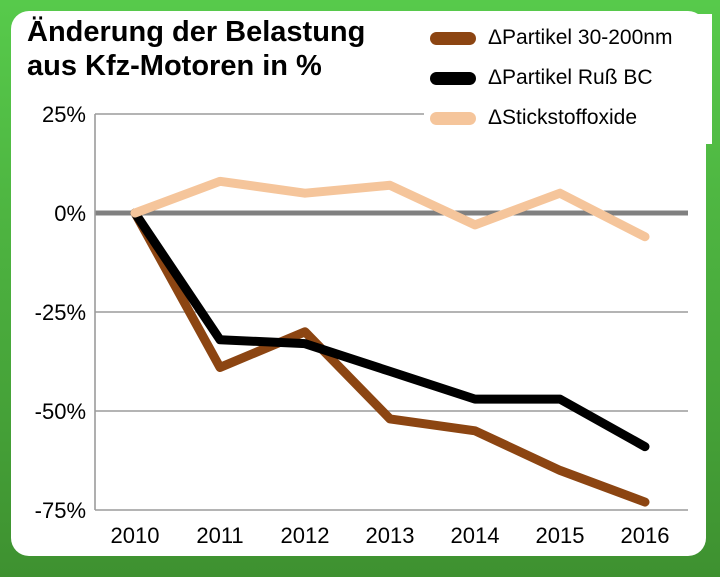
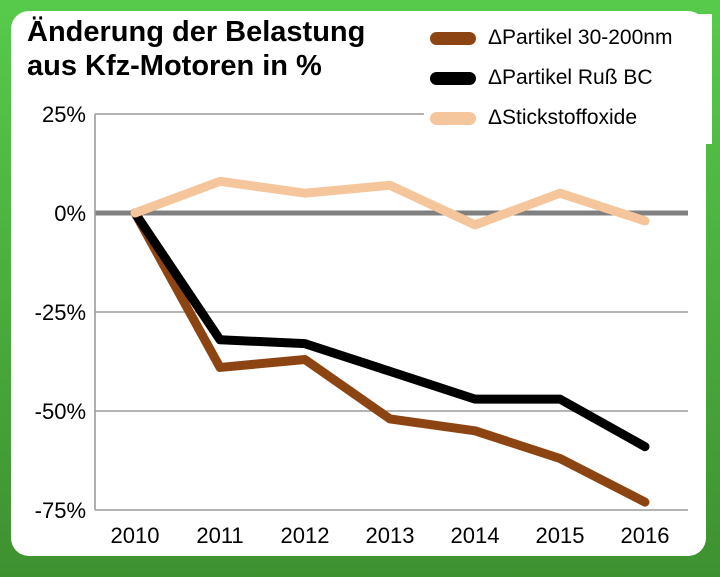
ΔPartikel 30-200nm/2012: -30% -> -37%
ΔPartikel 30-200nm/2015: -65% -> -62%
ΔStickstoffoxide/2016: -6% -> -2%
